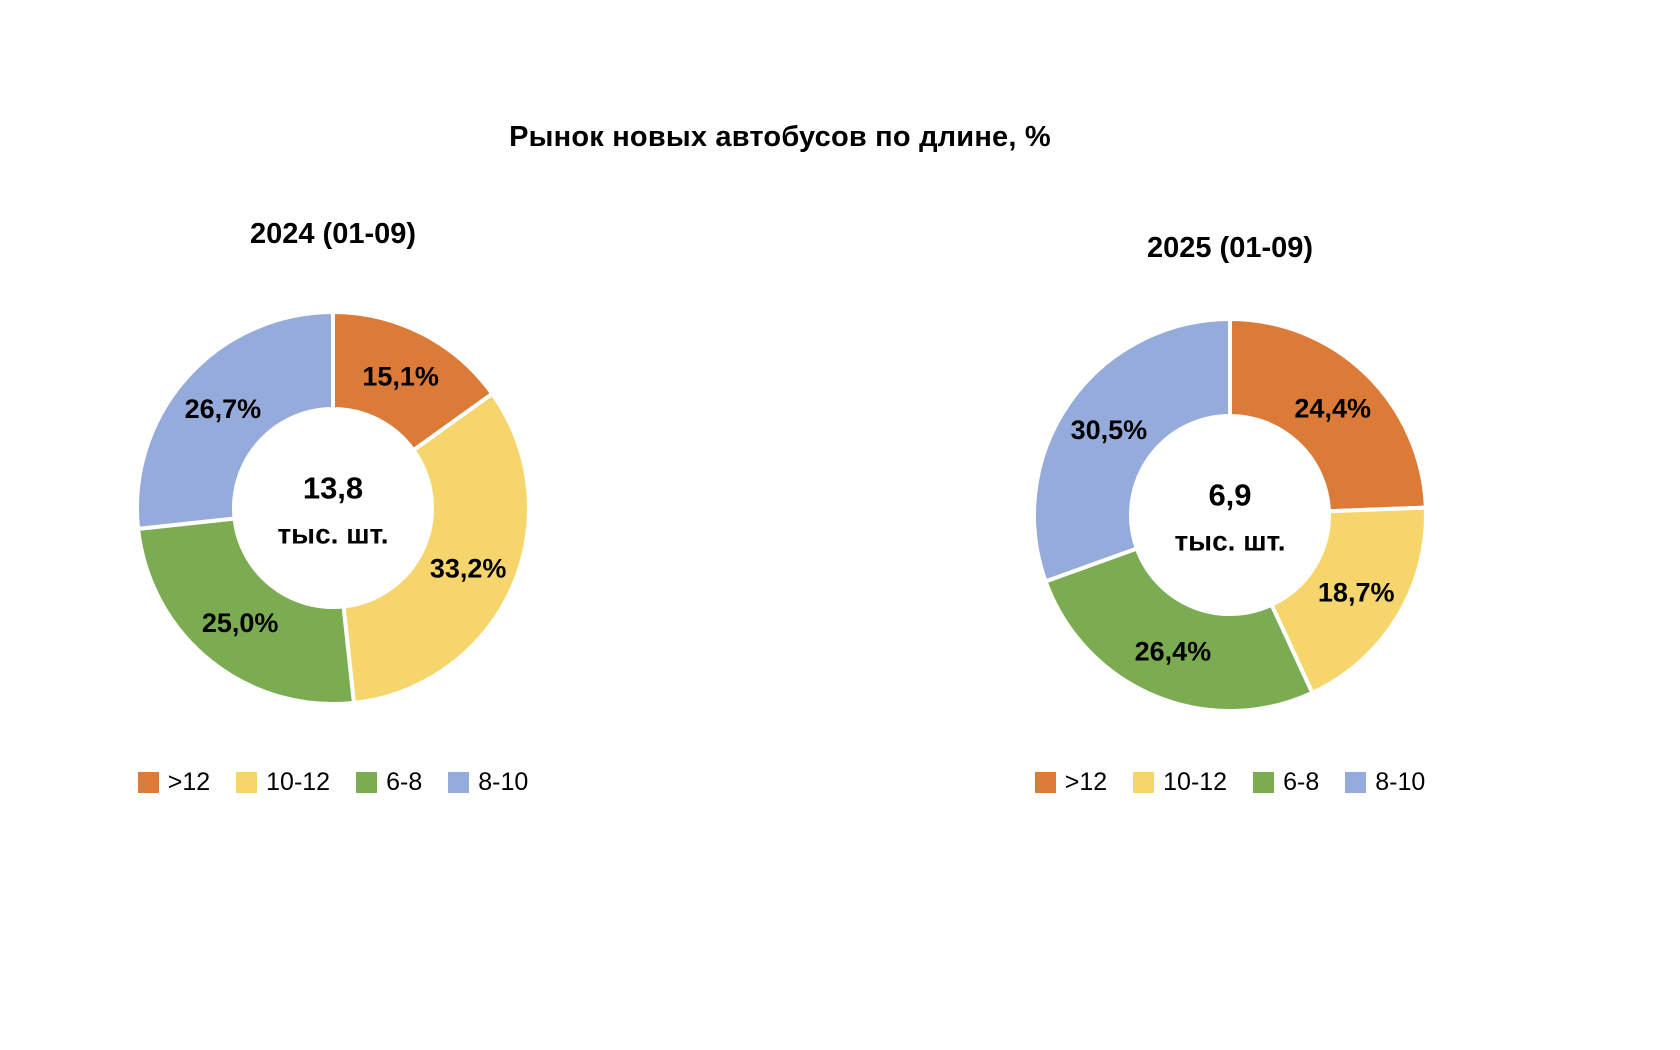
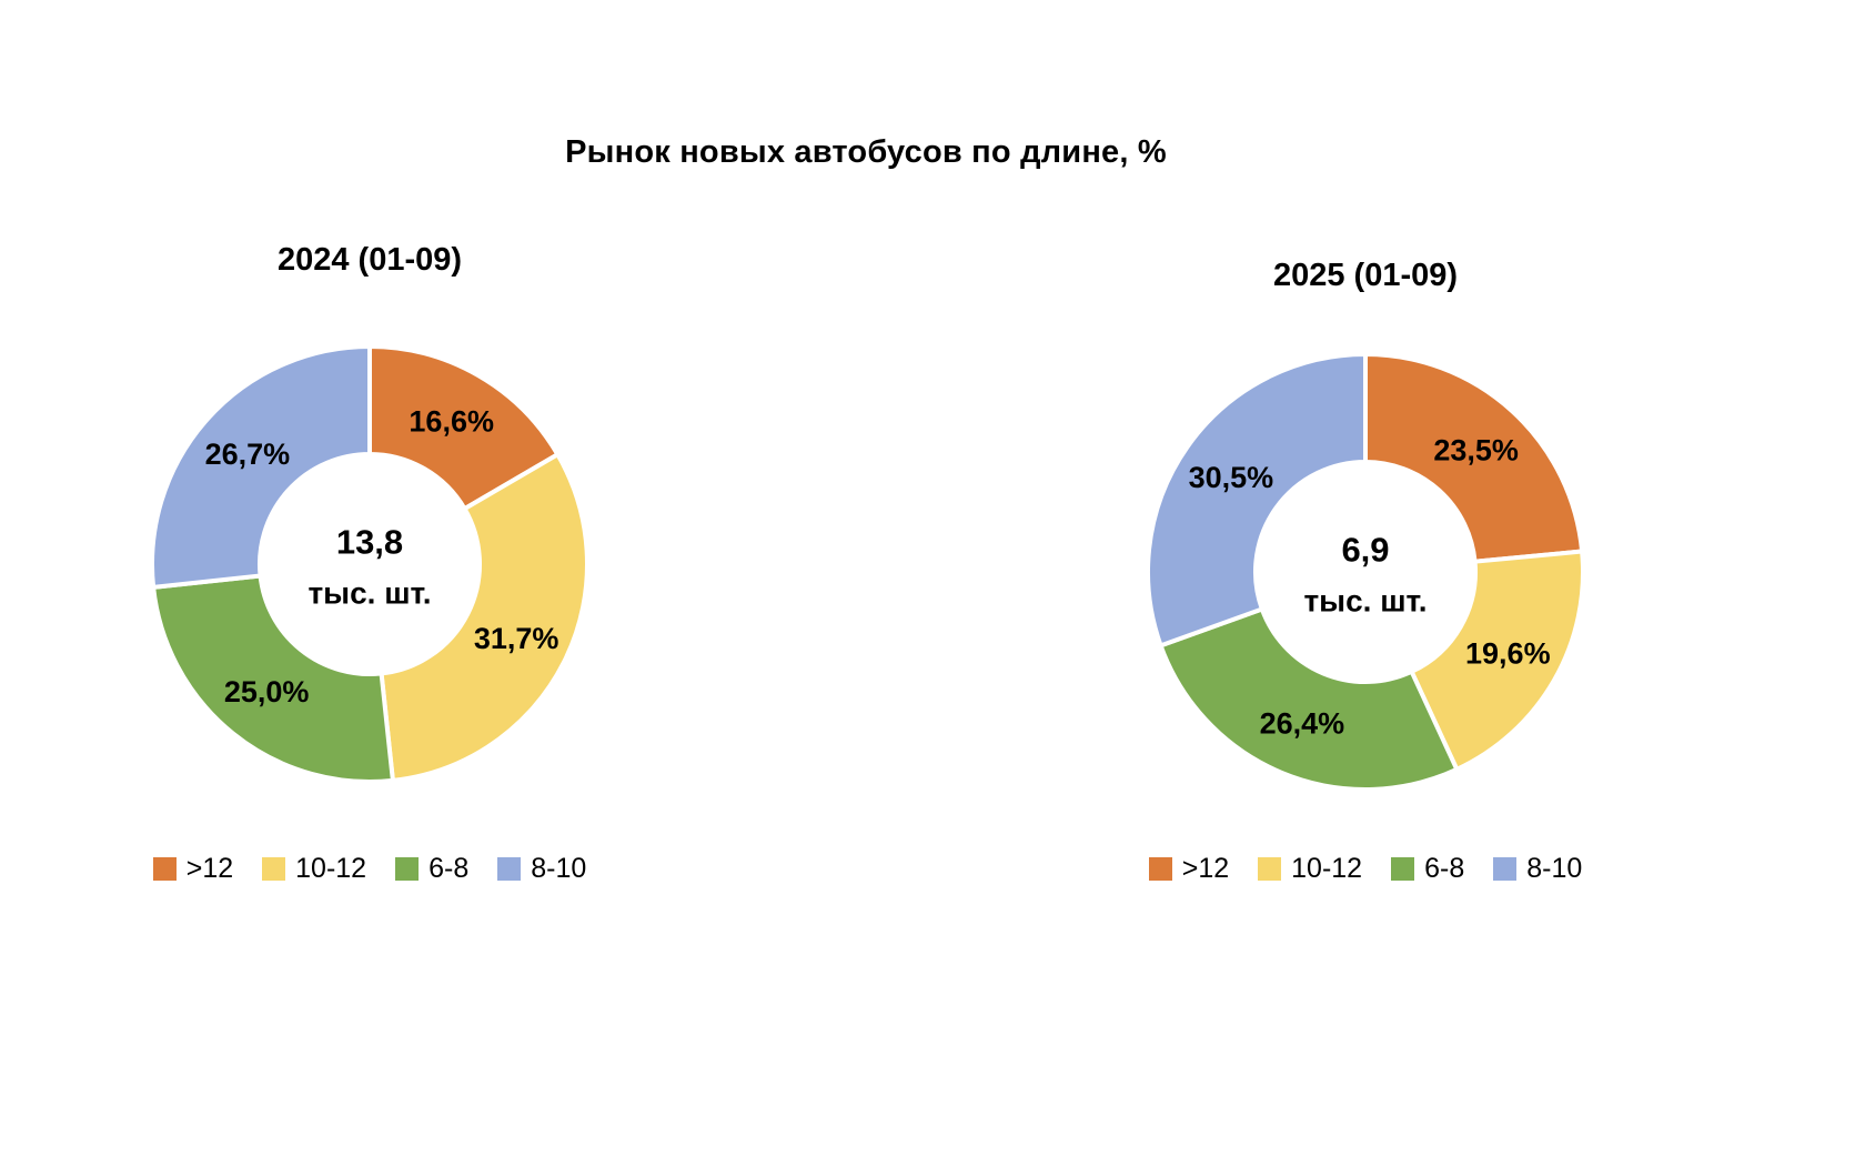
2024 (01-09)/>12: 15,1% -> 16,6%
2024 (01-09)/10-12: 33,2% -> 31,7%
2025 (01-09)/>12: 24,4% -> 23,5%
2025 (01-09)/10-12: 18,7% -> 19,6%
